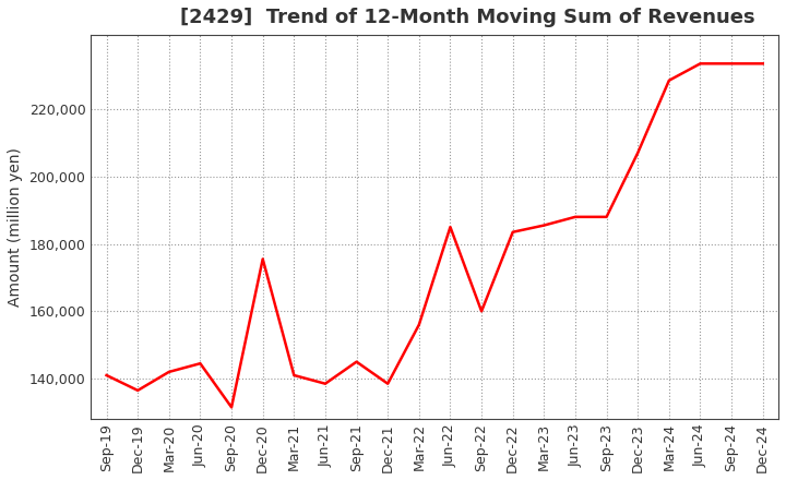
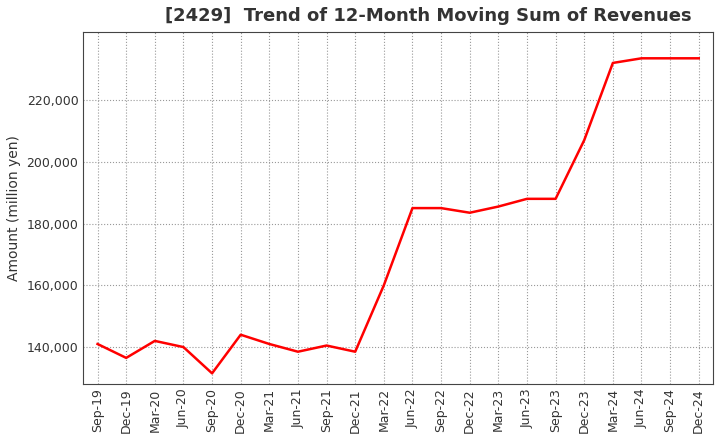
Jun-20: 144,500 -> 140,000
Dec-20: 175,500 -> 144,000
Sep-21: 145,000 -> 140,500
Mar-22: 156,000 -> 160,000
Sep-22: 160,000 -> 185,000
Mar-24: 228,500 -> 232,000
